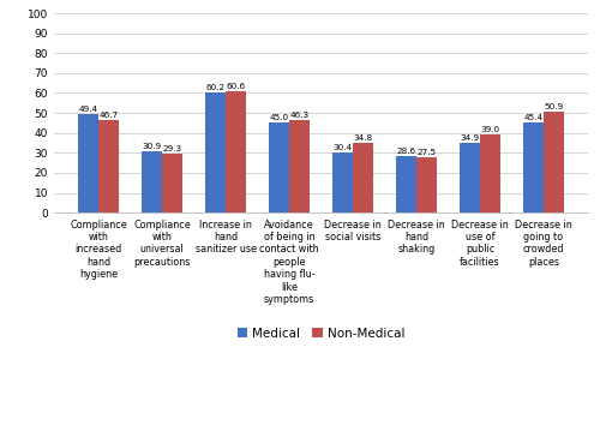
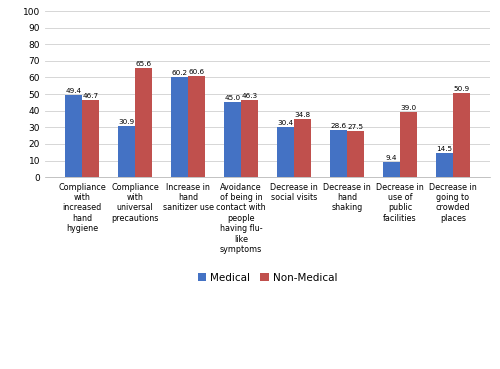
Non-Medical/Compliance with universal precautions: 29.3 -> 65.6
Medical/Decrease in use of public facilities: 34.9 -> 9.4
Medical/Decrease in going to crowded places: 45.4 -> 14.5
